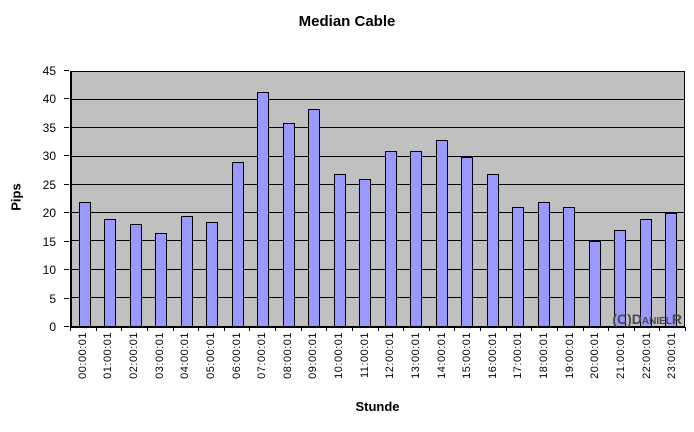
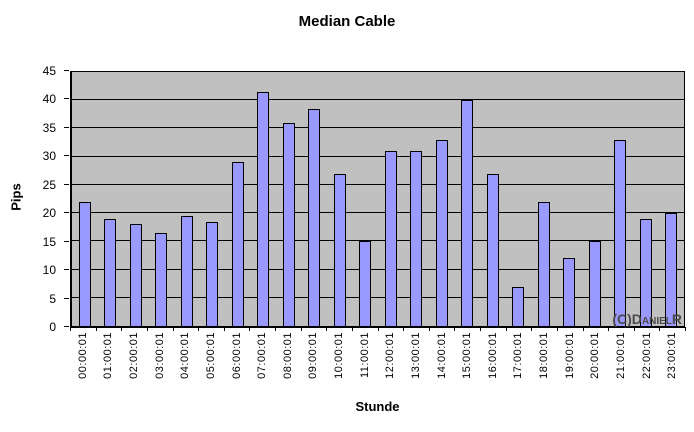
11:00:01: 26 -> 15
15:00:01: 30 -> 40
17:00:01: 21 -> 7
19:00:01: 21 -> 12
21:00:01: 17 -> 33
